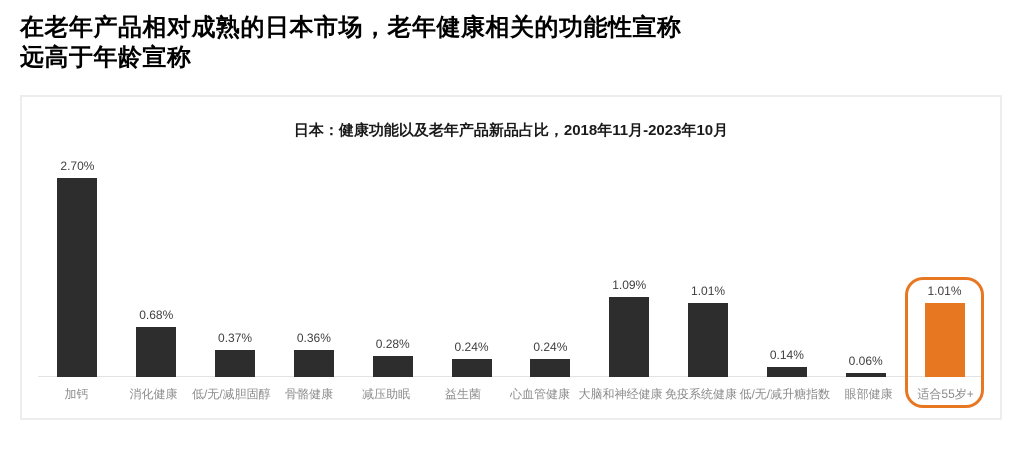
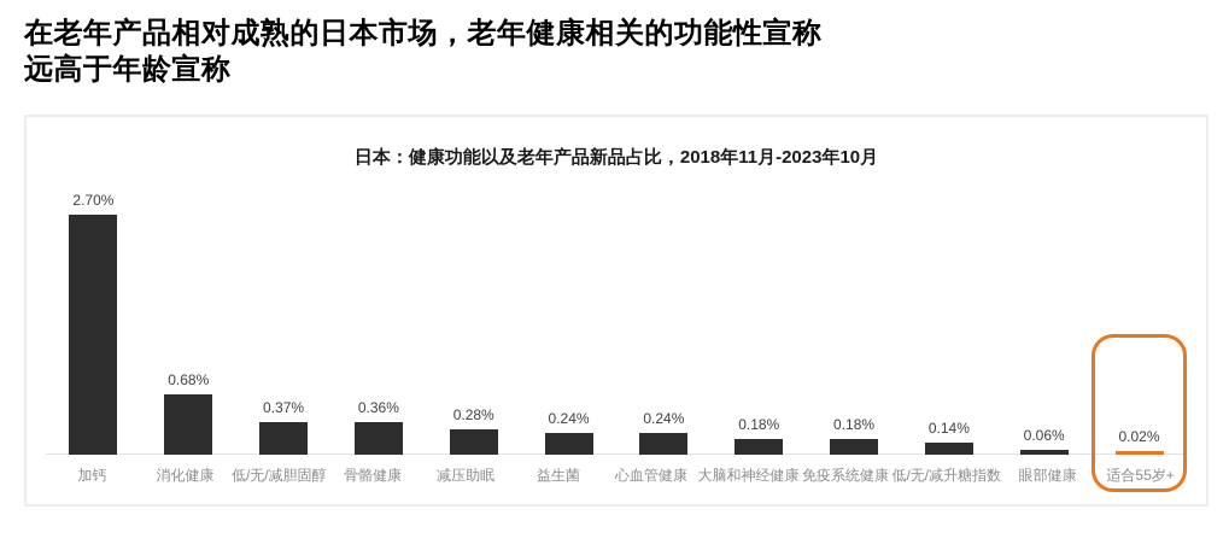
大脑和神经健康: 1.09% -> 0.18%
免疫系统健康: 1.01% -> 0.18%
适合55岁+: 1.01% -> 0.02%
